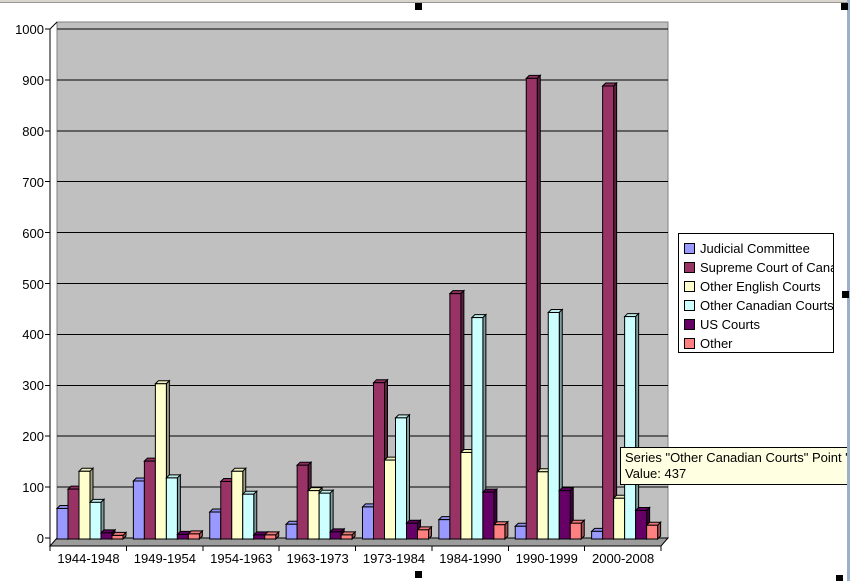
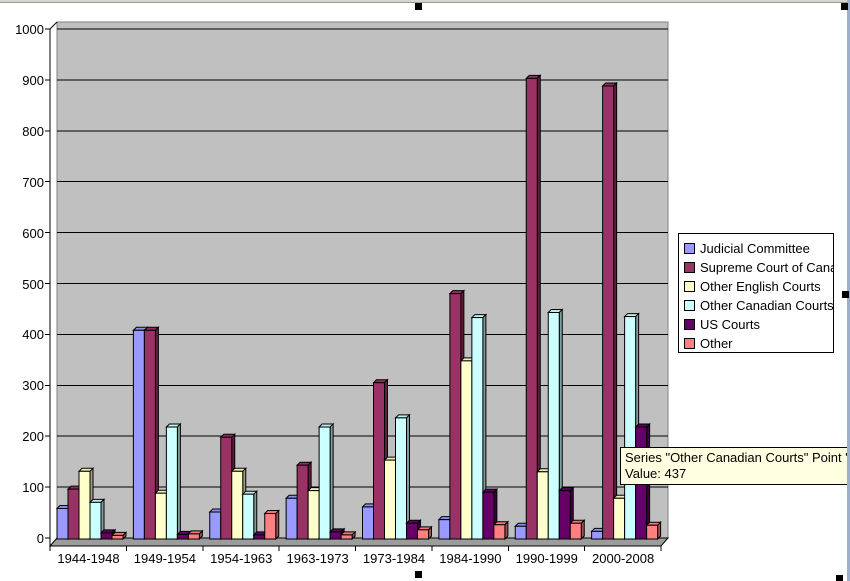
Judicial Committee/1949-1954: 110 -> 410
Supreme Court of Canad/1949-1954: 150 -> 410
Other English Courts/1949-1954: 300 -> 90
Other Canadian Courts/1949-1954: 120 -> 220
Supreme Court of Canad/1954-1963: 110 -> 200
Other/1954-1963: 10 -> 50
Judicial Committee/1963-1973: 30 -> 80
Other Canadian Courts/1963-1973: 90 -> 220
Other English Courts/1984-1990: 170 -> 350
US Courts/2000-2008: 60 -> 220
